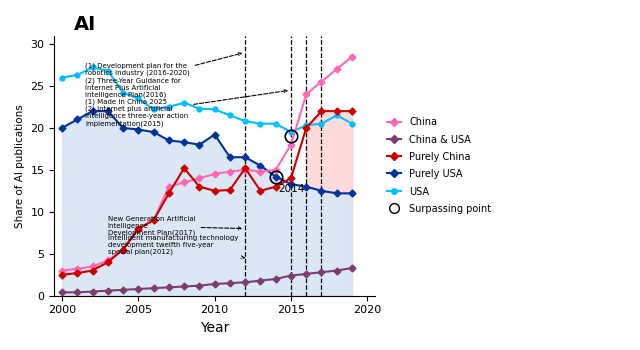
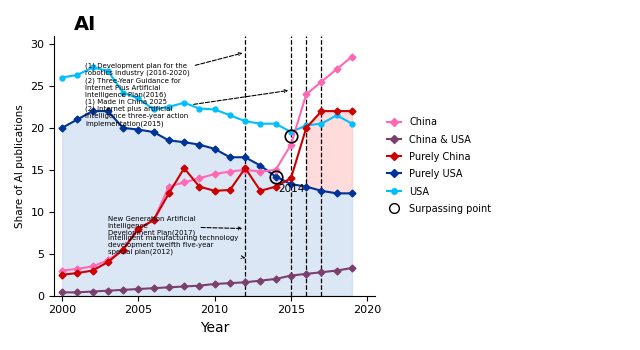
Purely USA/2010: 19.2 -> 17.5
